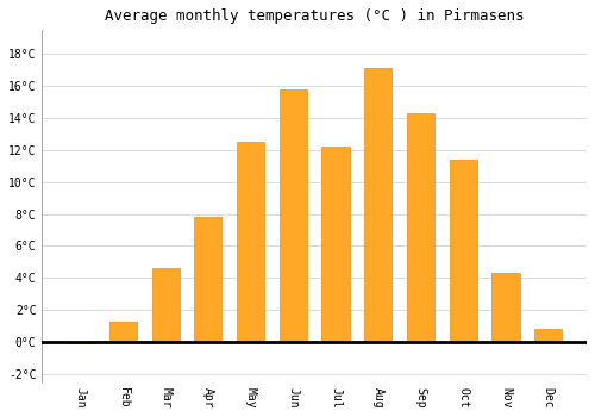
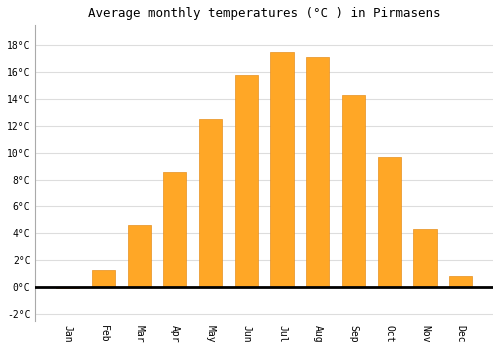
Apr: 7.8°C -> 8.6°C
Jul: 12.2°C -> 17.5°C
Oct: 11.4°C -> 9.7°C
